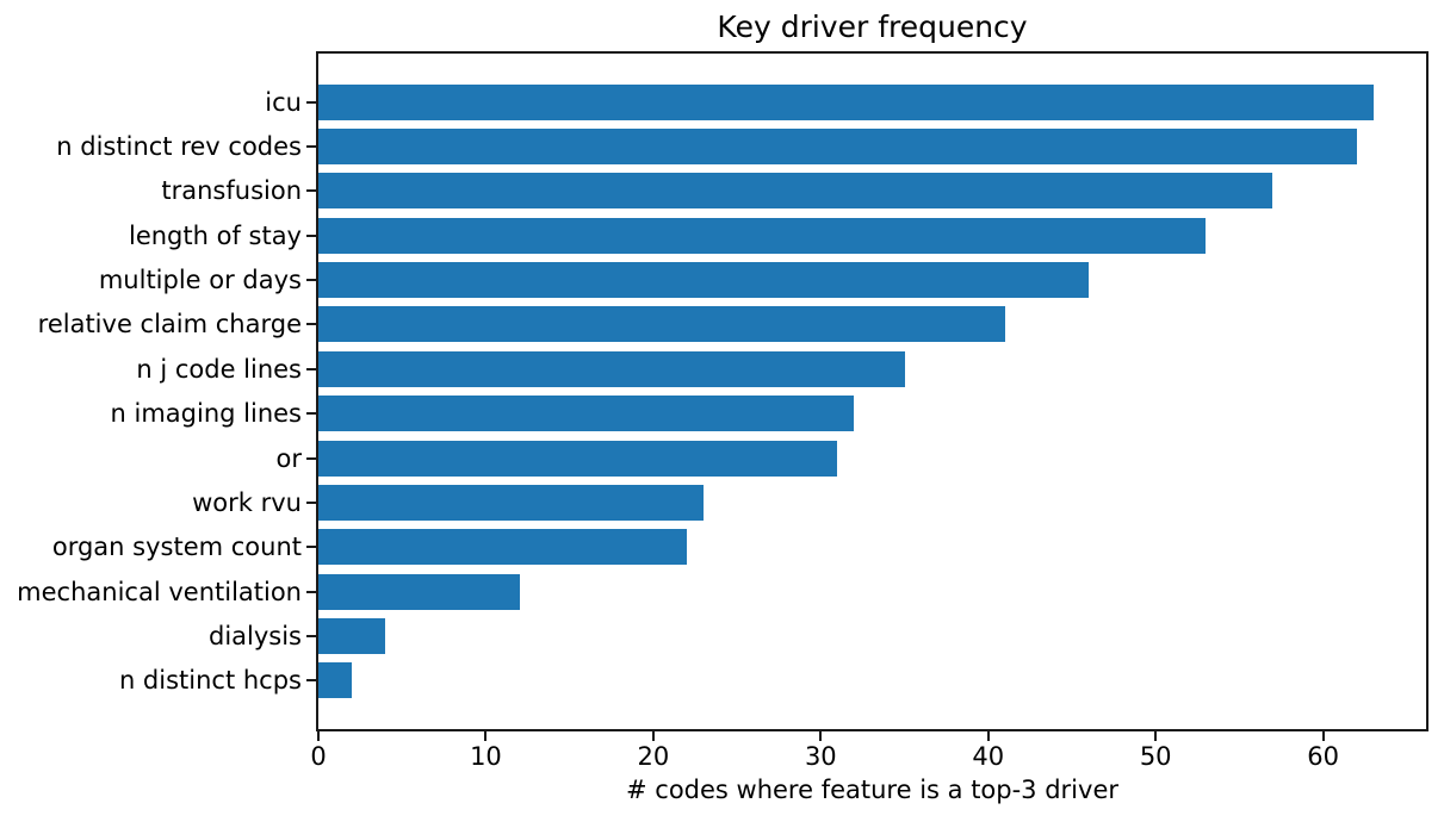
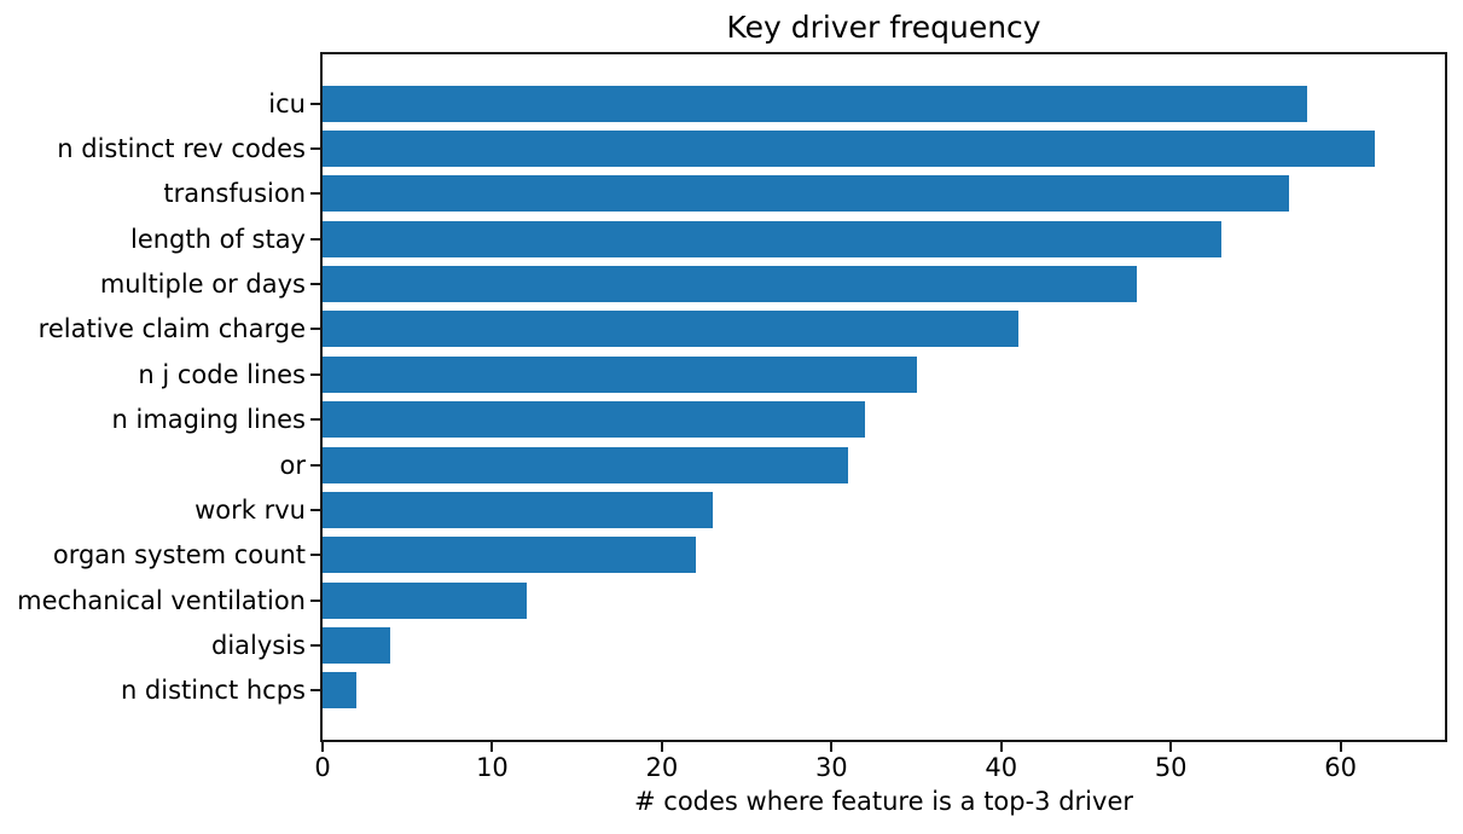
icu: 63 -> 58
multiple or days: 46 -> 48
